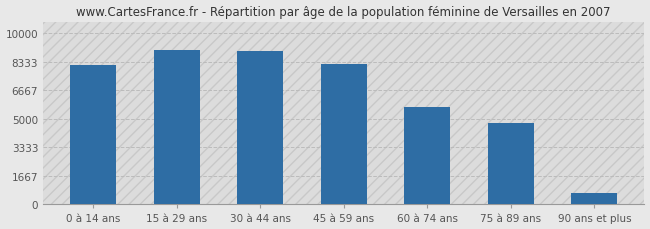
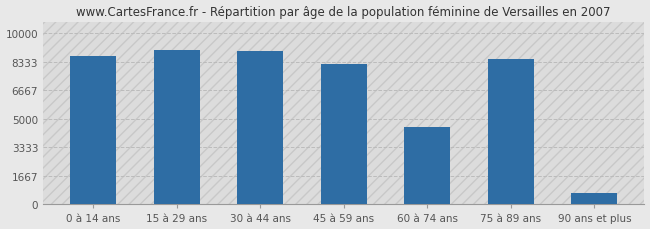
0 à 14 ans: 8200 -> 8700
60 à 74 ans: 5700 -> 4500
75 à 89 ans: 4800 -> 8500
